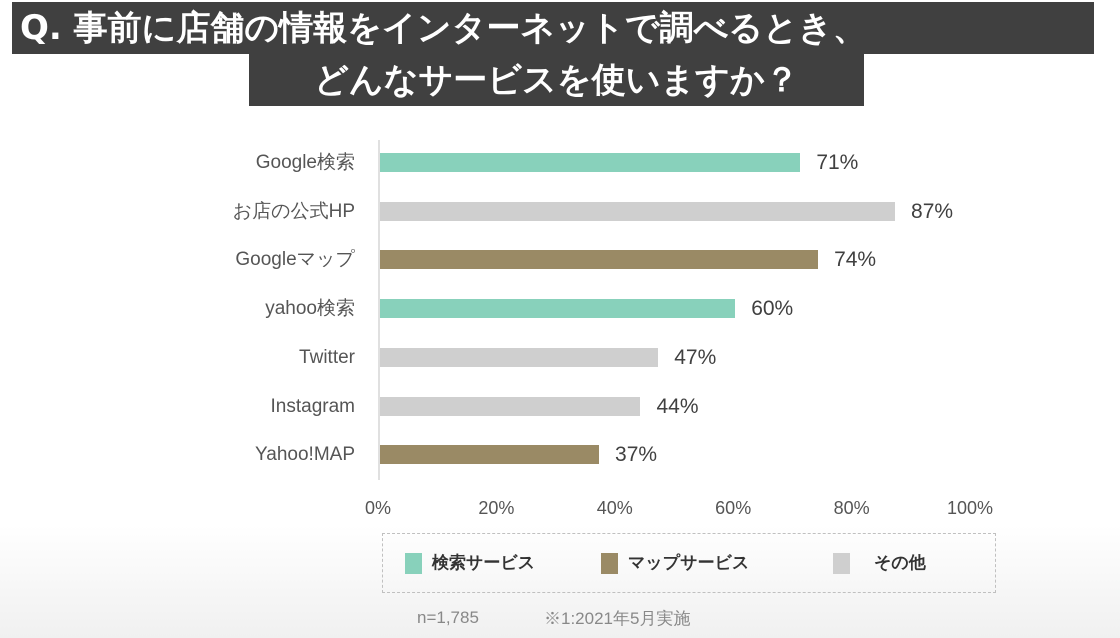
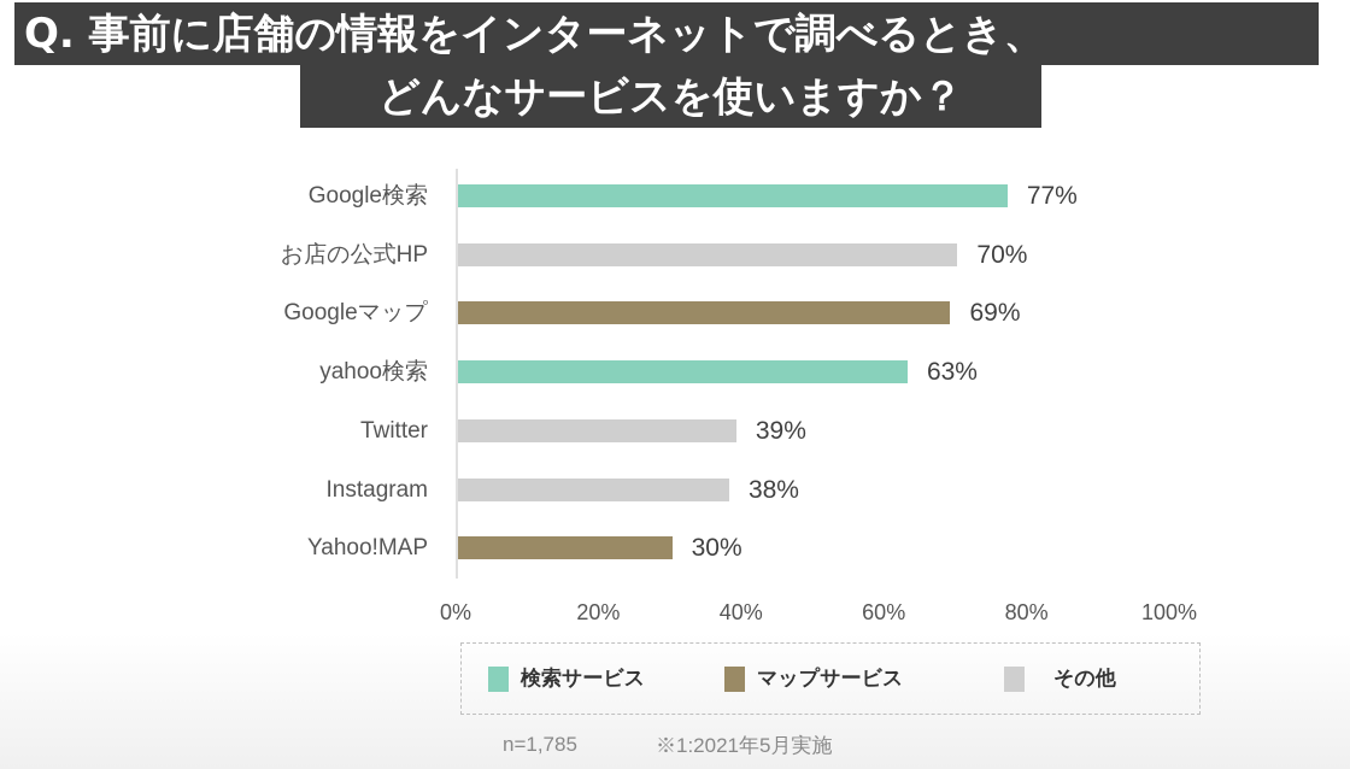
Google検索: 71% -> 77%
お店の公式HP: 87% -> 70%
Googleマップ: 74% -> 69%
yahoo検索: 60% -> 63%
Twitter: 47% -> 39%
Instagram: 44% -> 38%
Yahoo!MAP: 37% -> 30%
